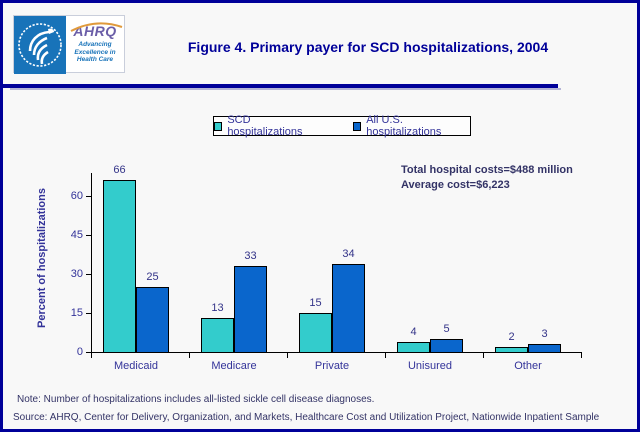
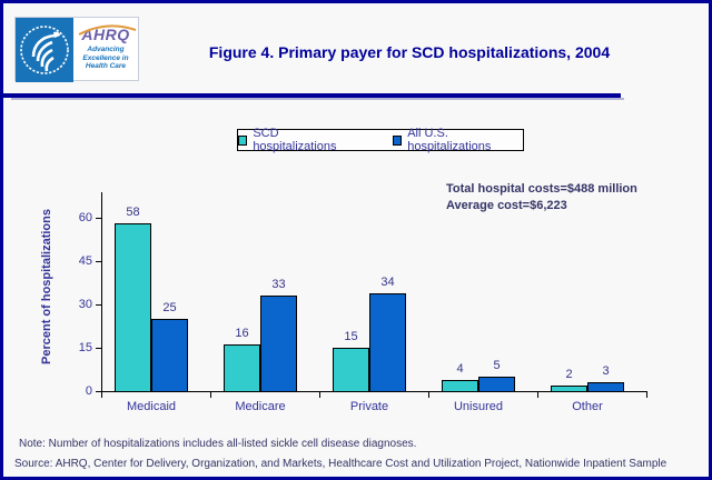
SCD hospitalizations/Medicaid: 66 -> 58
SCD hospitalizations/Medicare: 13 -> 16
